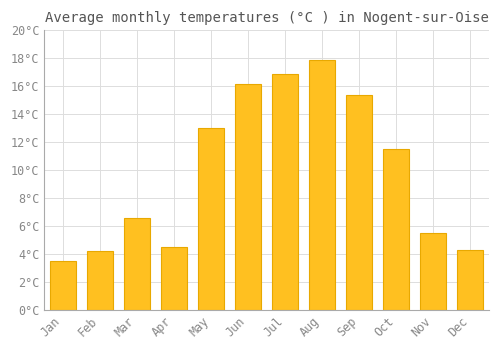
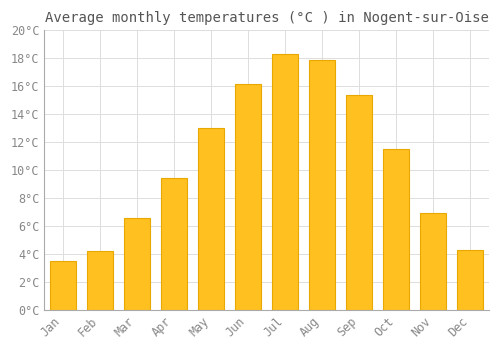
Apr: 4.5°C -> 9.4°C
Jul: 16.9°C -> 18.3°C
Nov: 5.5°C -> 6.9°C
